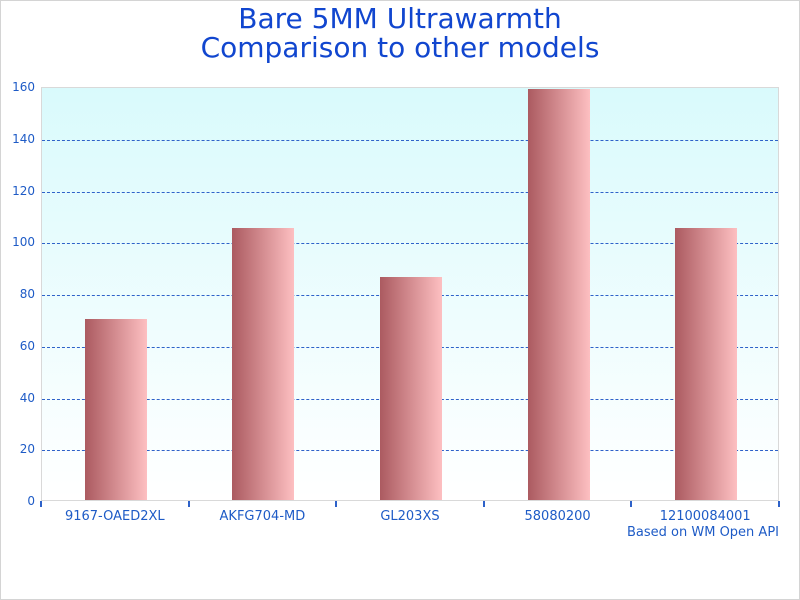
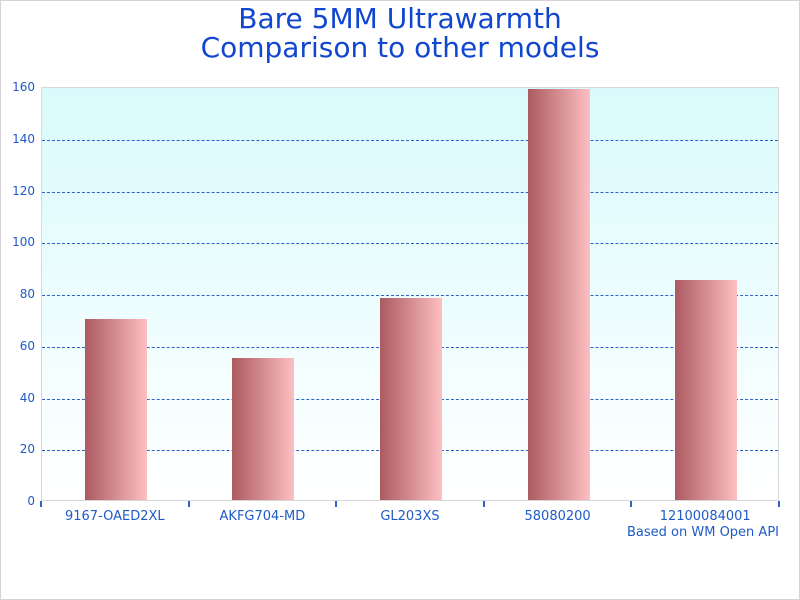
AKFG704-MD: 105 -> 55
GL203XS: 86 -> 78
12100084001: 105 -> 85
